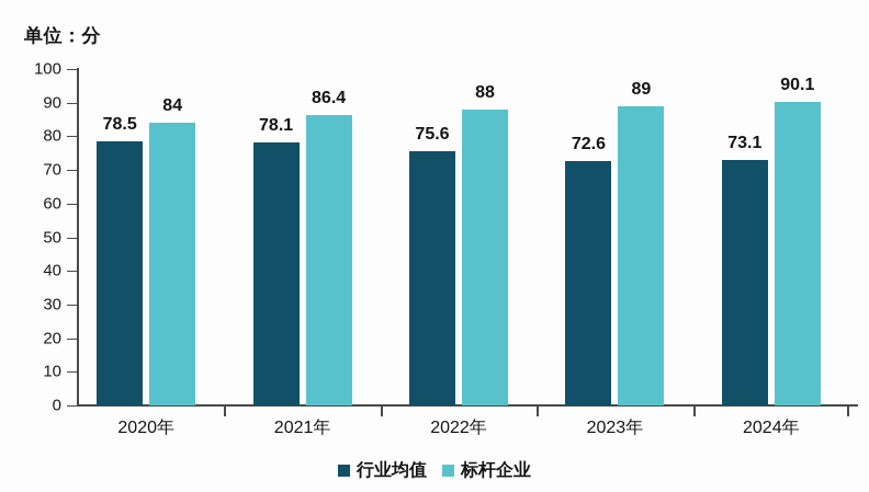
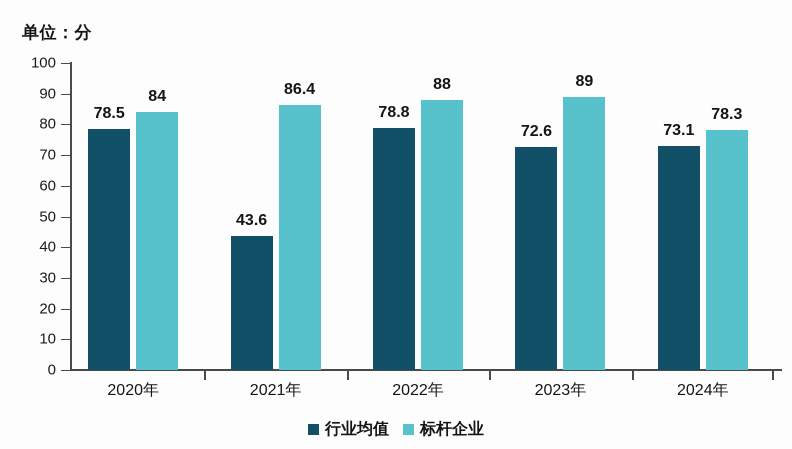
行业均值/2021年: 78.1 -> 43.6
行业均值/2022年: 75.6 -> 78.8
标杆企业/2024年: 90.1 -> 78.3
